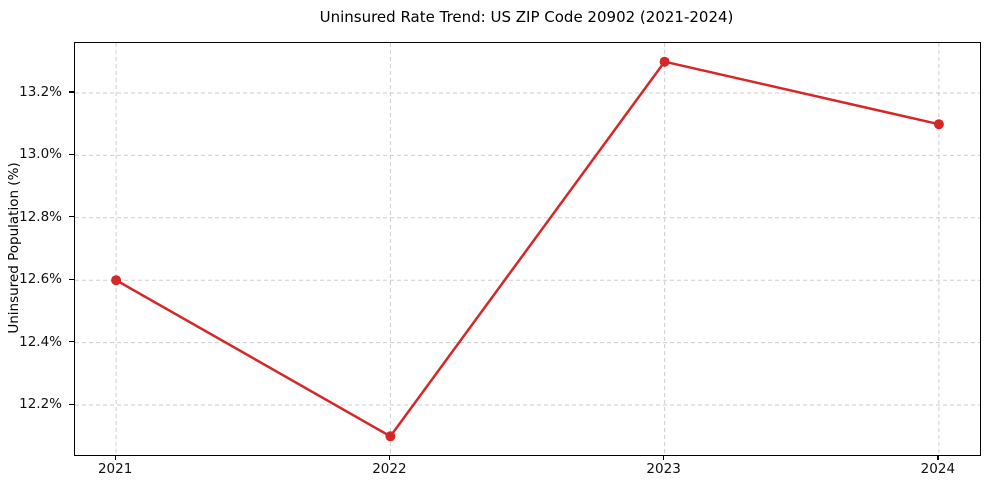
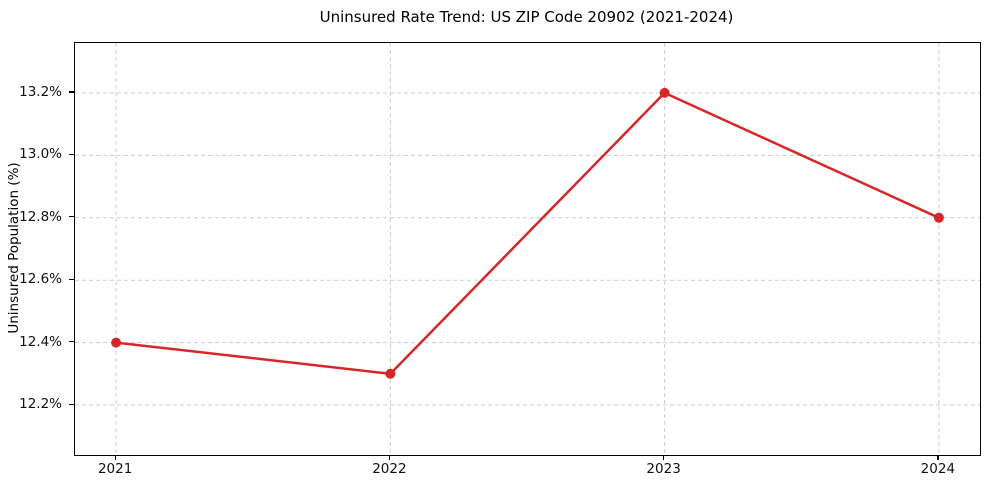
2021: 12.6% -> 12.4%
2022: 12.1% -> 12.3%
2023: 13.3% -> 13.2%
2024: 13.1% -> 12.8%
